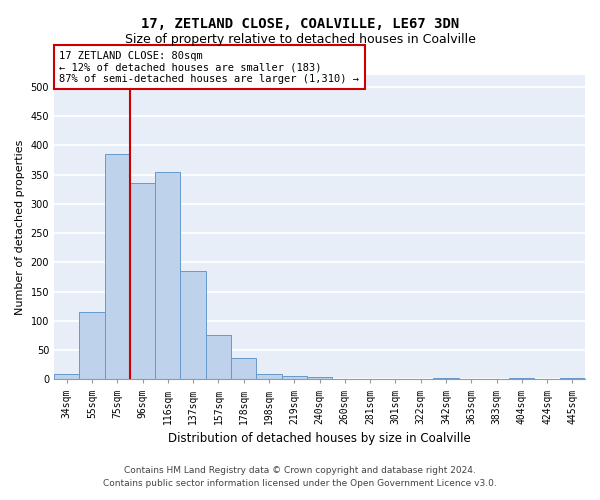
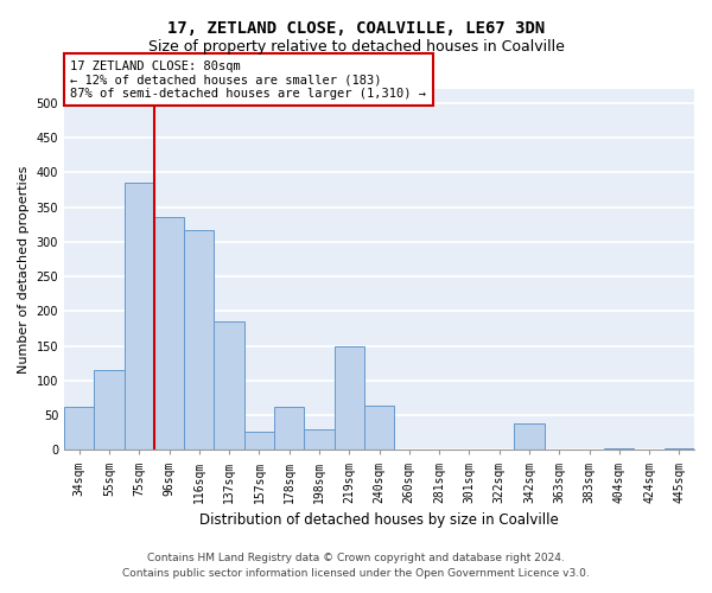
34sqm: 10 -> 62
116sqm: 355 -> 316
157sqm: 75 -> 26
178sqm: 37 -> 62
198sqm: 10 -> 30
219sqm: 6 -> 150
240sqm: 4 -> 64
342sqm: 3 -> 38
